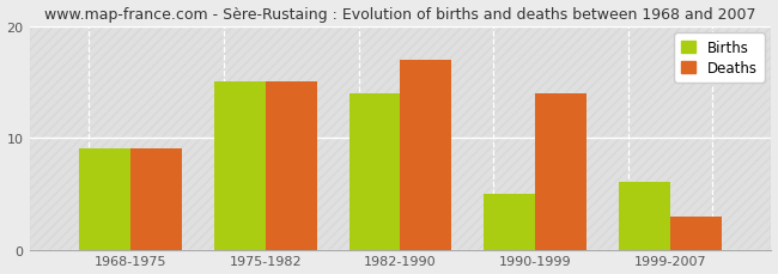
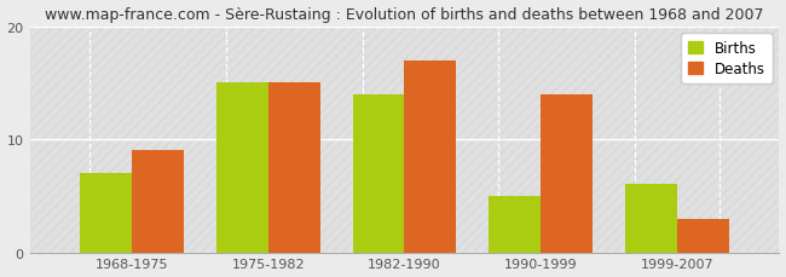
Births/1968-1975: 9 -> 7
